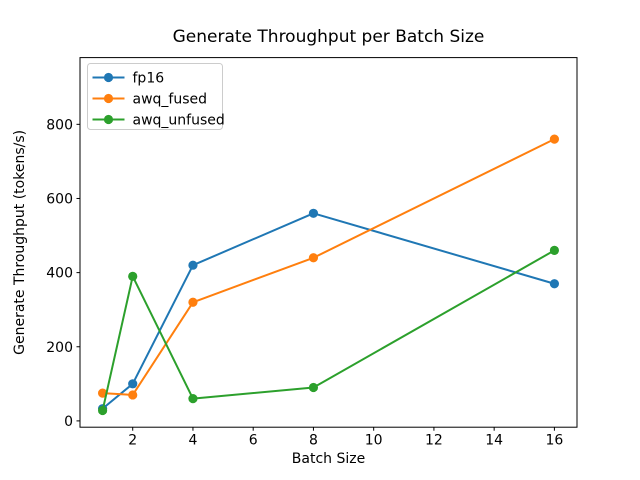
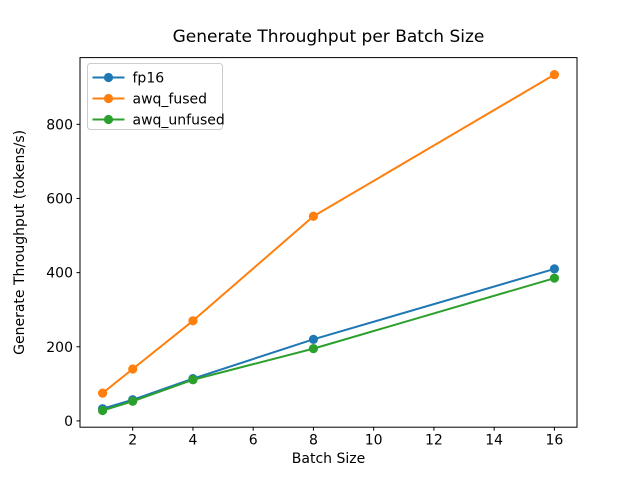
fp16/2: 100 -> 60
awq_fused/2: 70 -> 140
awq_unfused/2: 390 -> 50
fp16/4: 420 -> 110
awq_fused/4: 320 -> 270
awq_unfused/4: 60 -> 110
fp16/8: 560 -> 220
awq_fused/8: 440 -> 550
awq_unfused/8: 90 -> 200
fp16/16: 370 -> 410
awq_fused/16: 760 -> 930
awq_unfused/16: 460 -> 380
